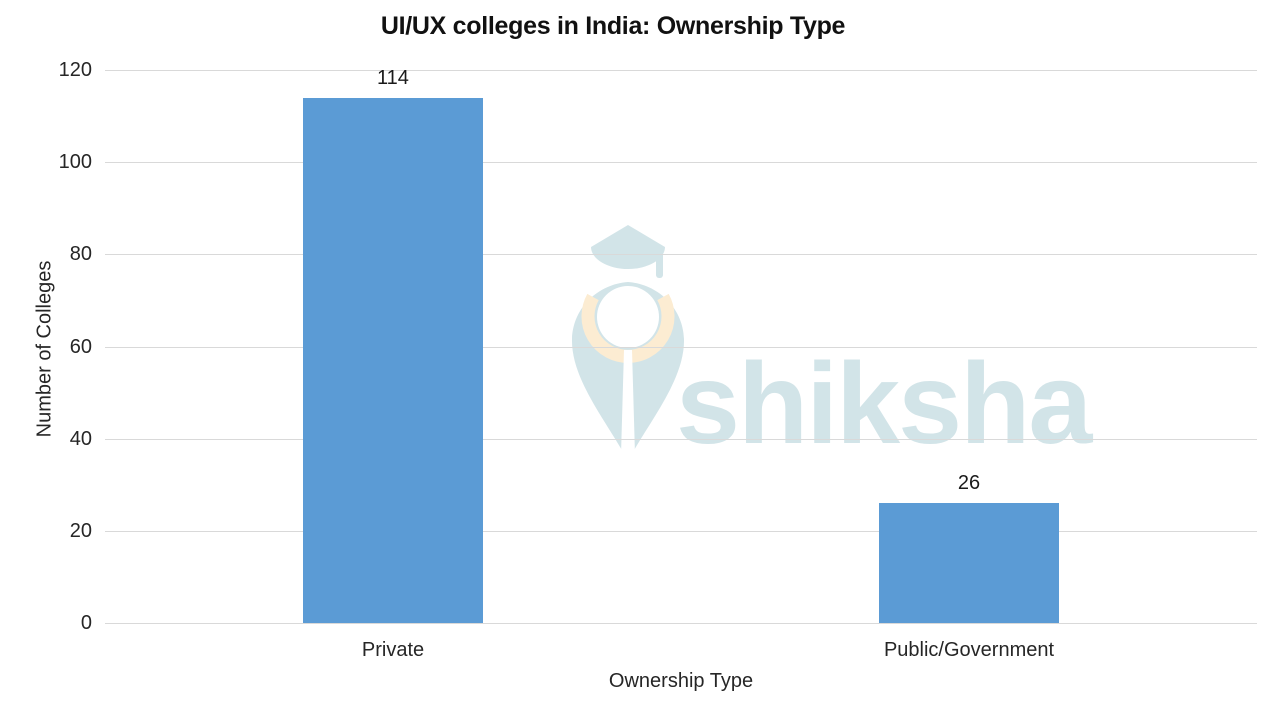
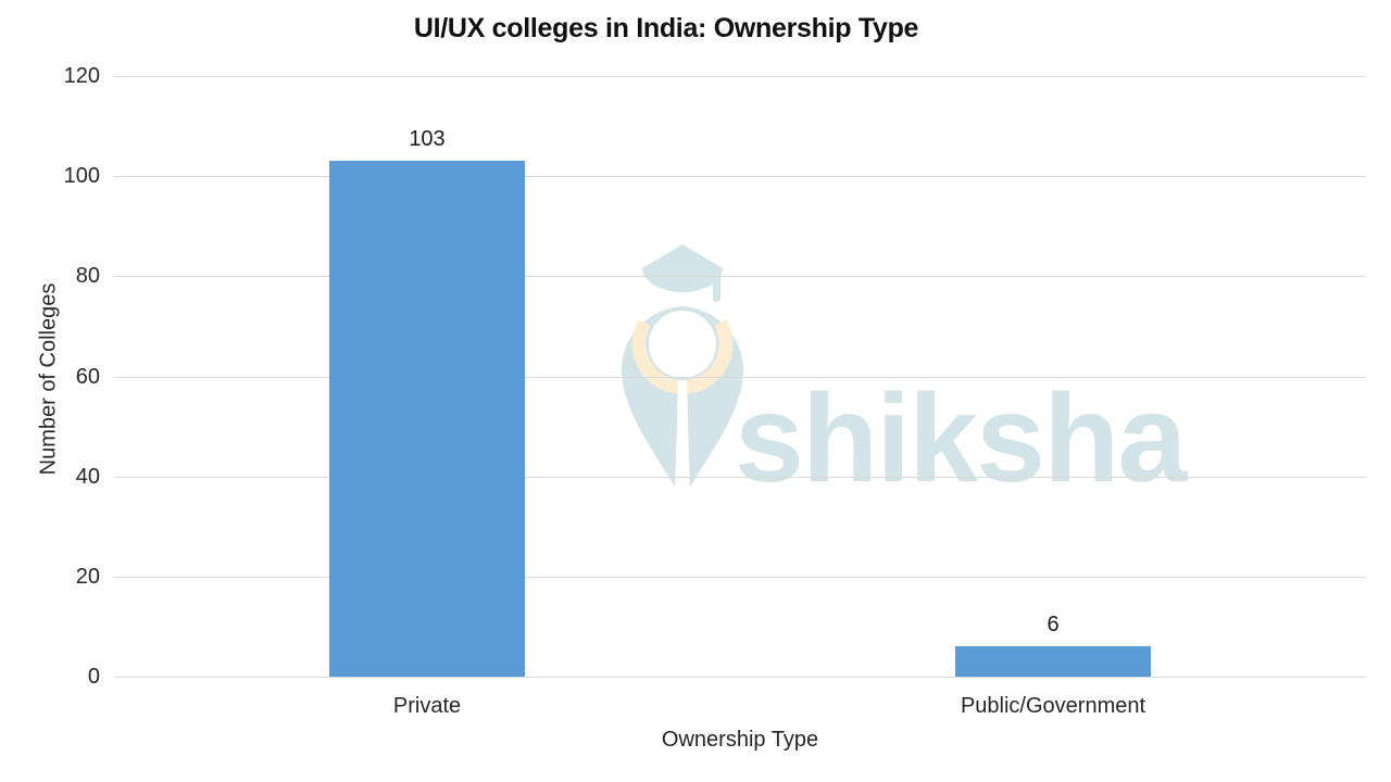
Private: 114 -> 103
Public/Government: 26 -> 6
